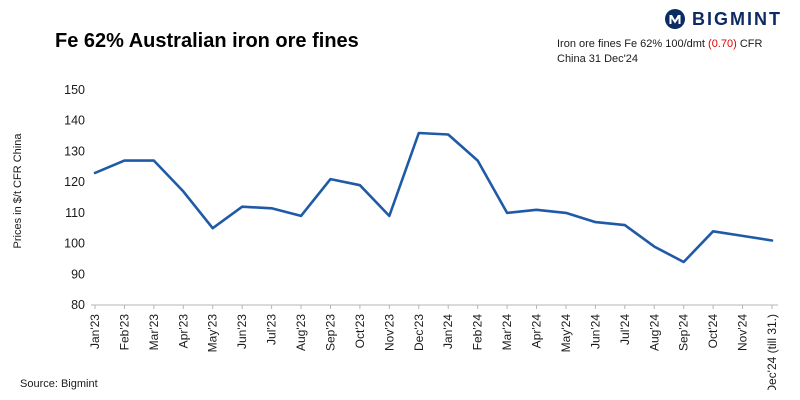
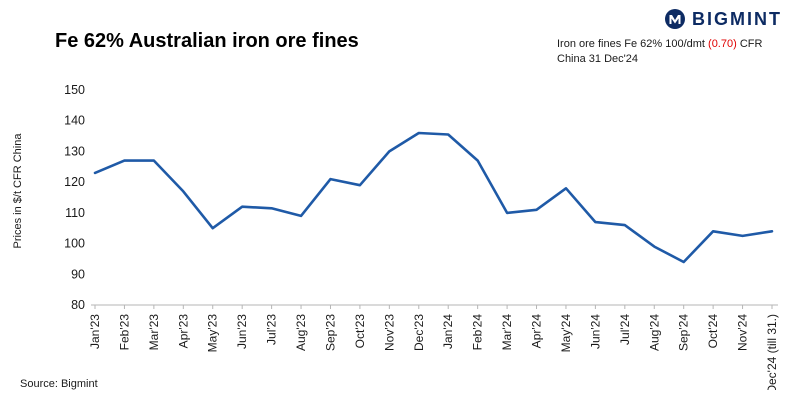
Nov'23: 109 -> 130
May'24: 110 -> 118
Dec'24 (till 31.): 101 -> 104
